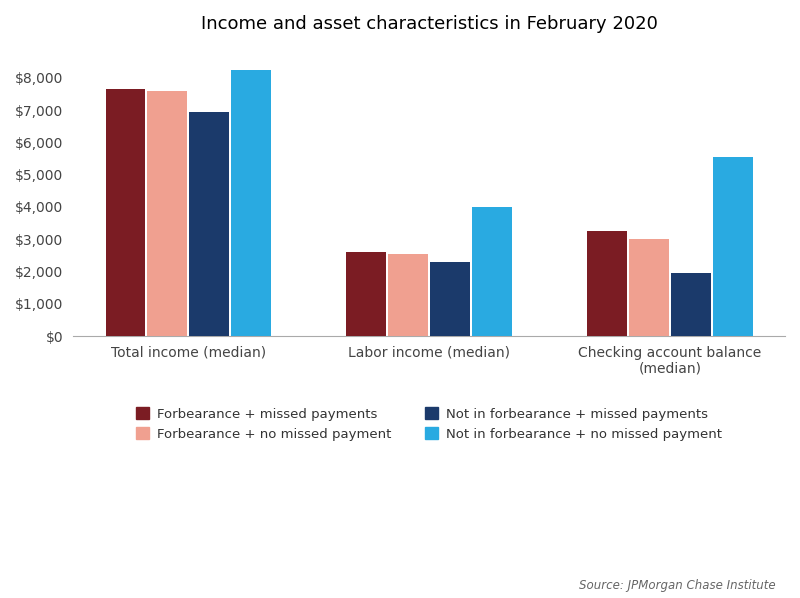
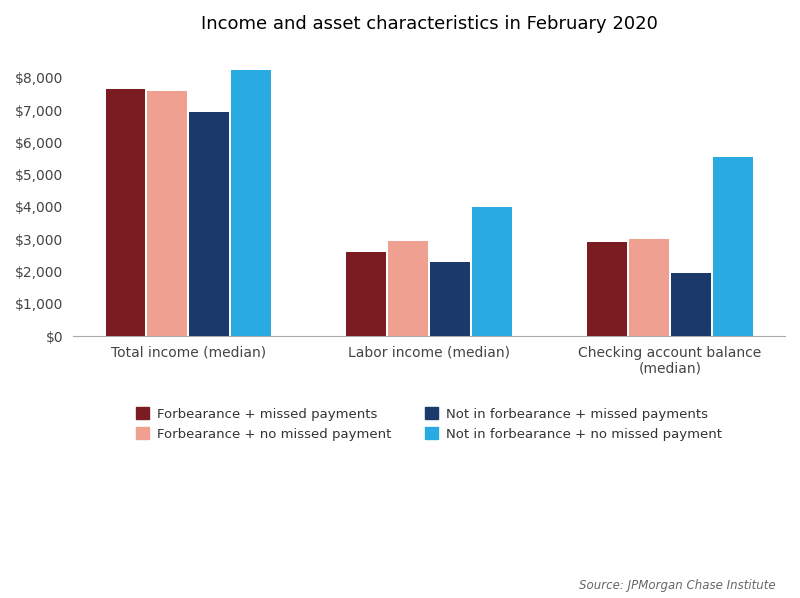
Forbearance + no missed payment/Labor income (median): $2,550 -> $2,950
Forbearance + missed payments/Checking account balance (median): $3,250 -> $2,900
